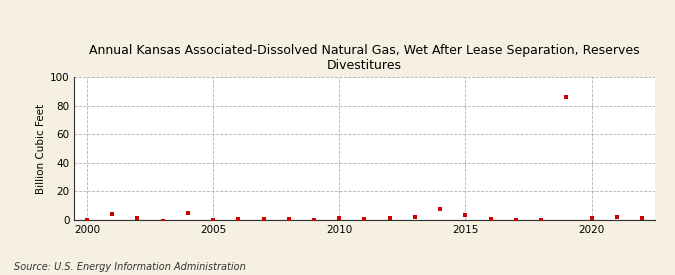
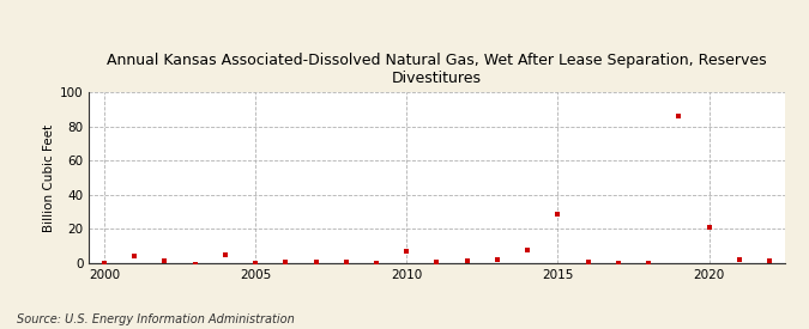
2010: 2 -> 7
2015: 4 -> 29
2020: 2 -> 21
